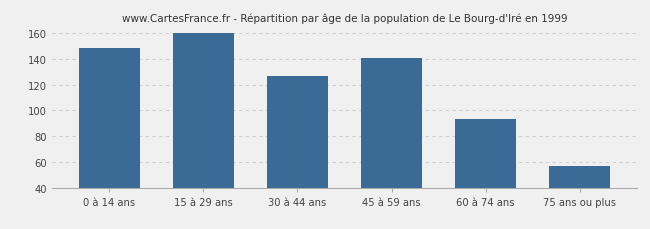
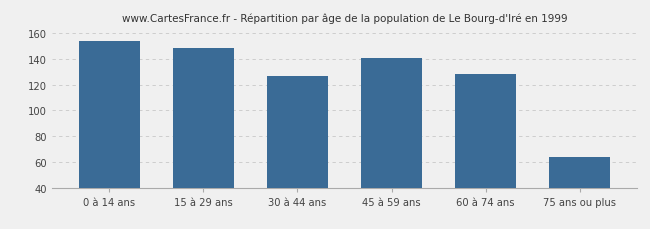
0 à 14 ans: 148 -> 154
15 à 29 ans: 160 -> 148
60 à 74 ans: 93 -> 128
75 ans ou plus: 57 -> 64
